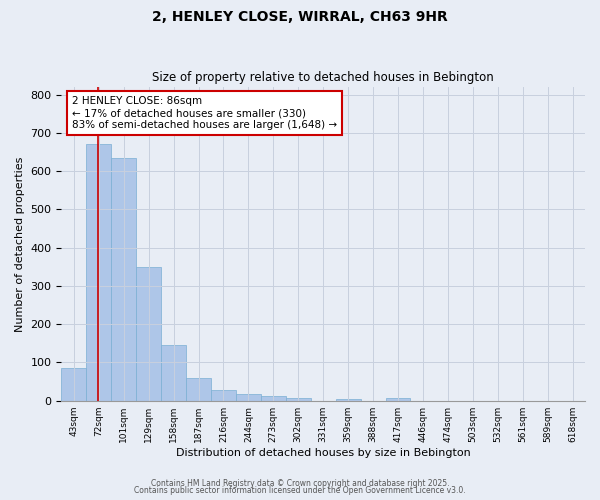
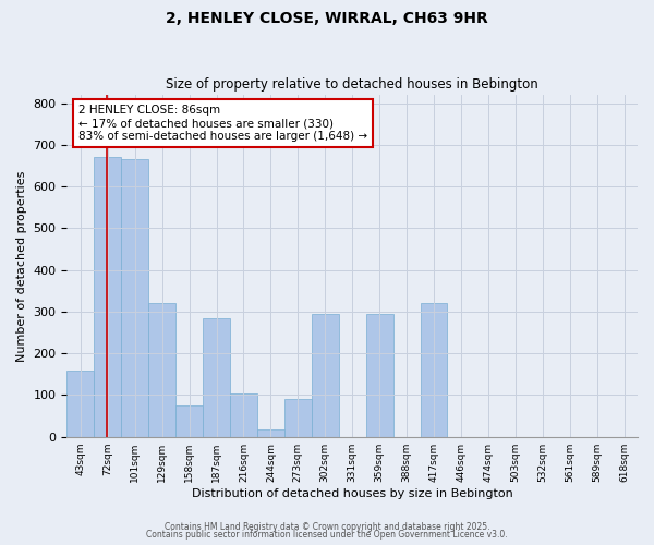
43sqm: 85 -> 160
101sqm: 635 -> 665
129sqm: 350 -> 320
158sqm: 145 -> 75
187sqm: 60 -> 285
216sqm: 27 -> 105
273sqm: 12 -> 90
302sqm: 6 -> 295
359sqm: 4 -> 295
417sqm: 6 -> 320
